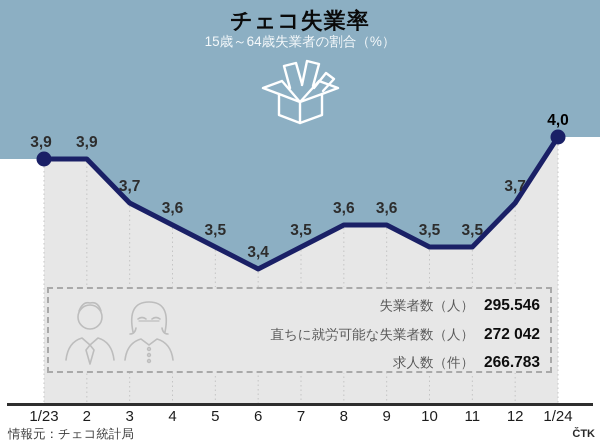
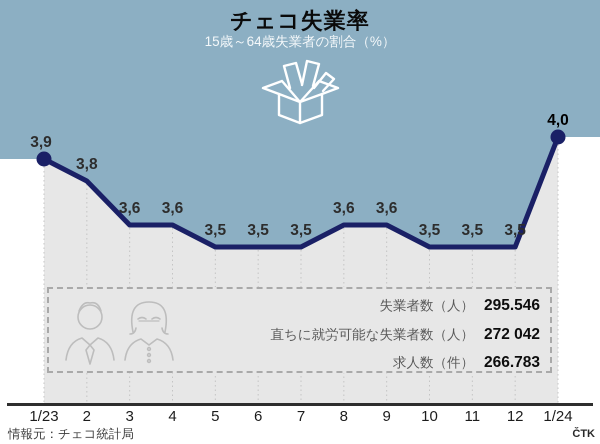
2: 3,9 -> 3,8
3: 3,7 -> 3,6
6: 3,4 -> 3,5
12: 3,7 -> 3,5
